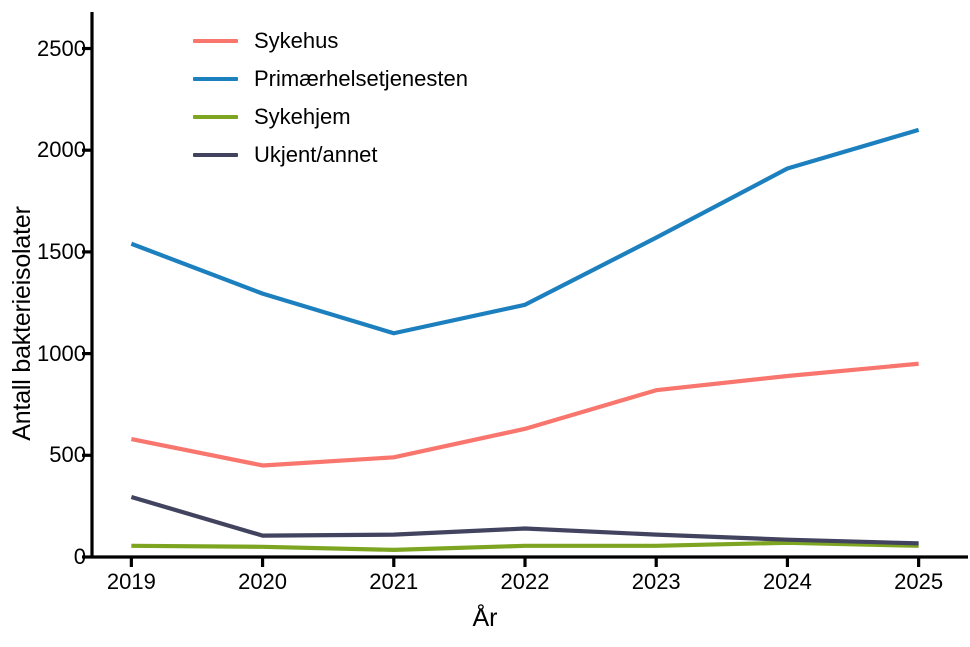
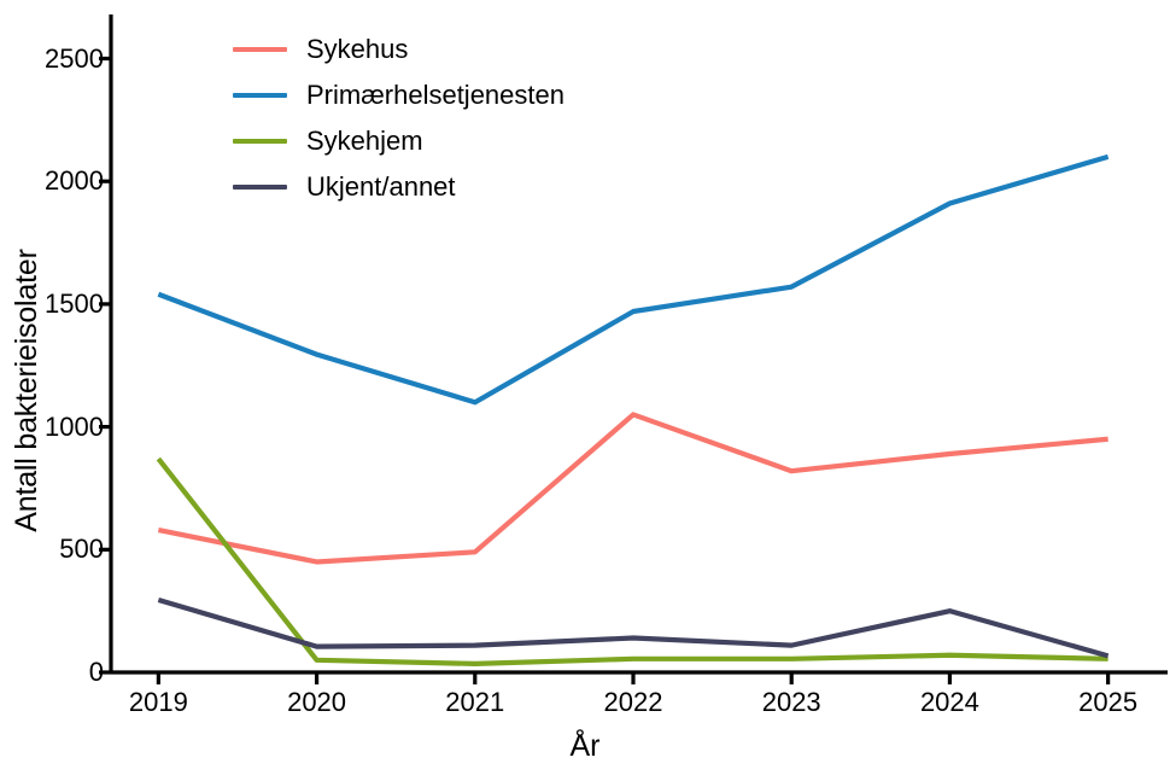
Sykehjem/2019: 60 -> 870
Sykehus/2022: 630 -> 1050
Primærhelsetjenesten/2022: 1240 -> 1470
Ukjent/annet/2024: 80 -> 250
